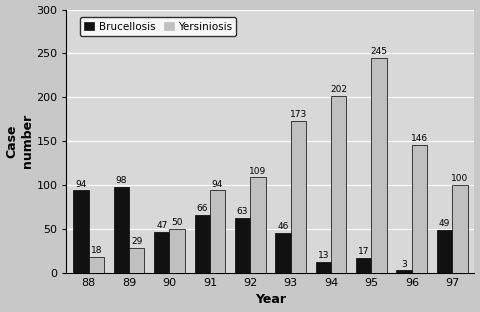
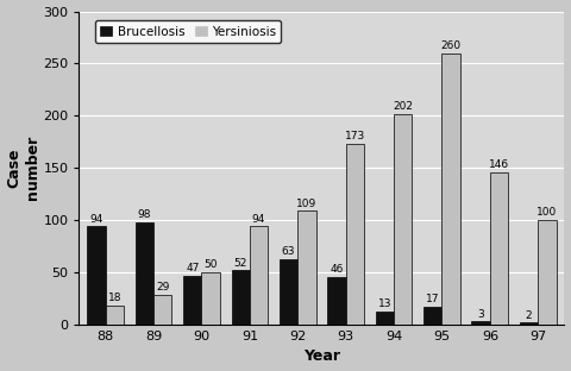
Brucellosis/91: 66 -> 52
Yersiniosis/95: 245 -> 260
Brucellosis/97: 49 -> 2
